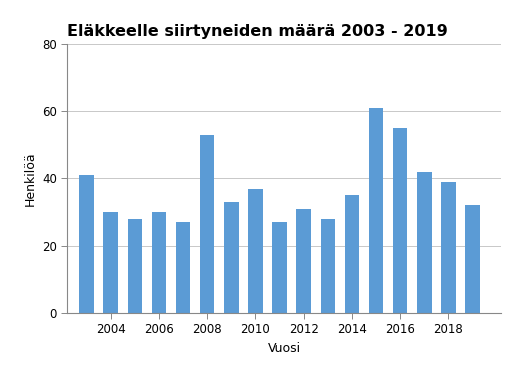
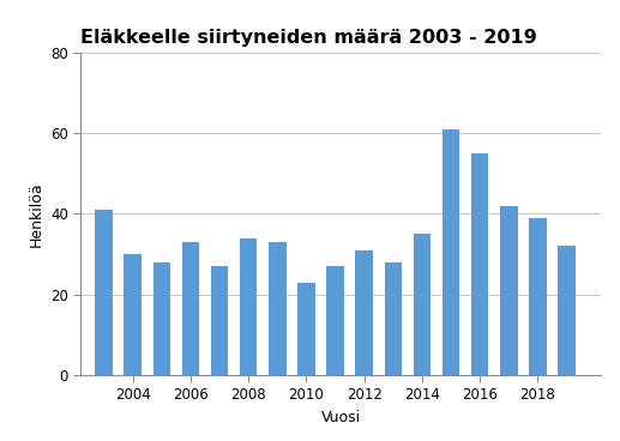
2006: 30 -> 33
2008: 53 -> 34
2010: 37 -> 23
